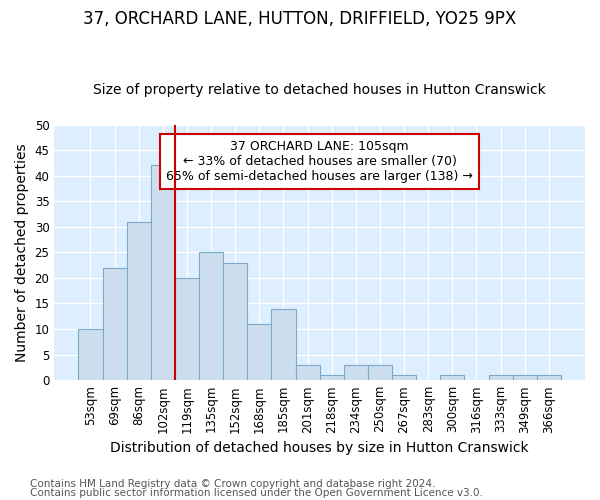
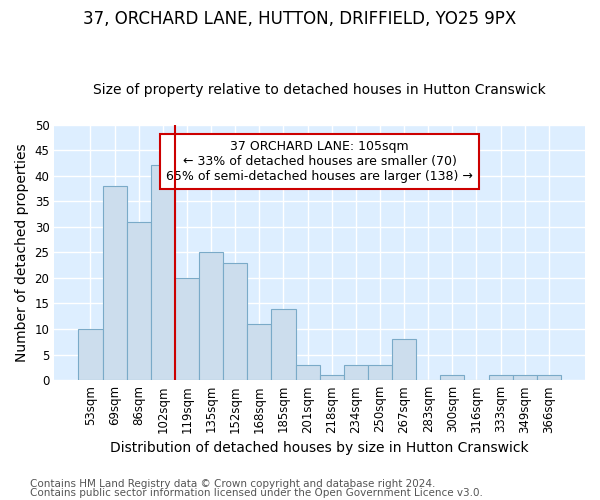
69sqm: 22 -> 38
267sqm: 1 -> 8
